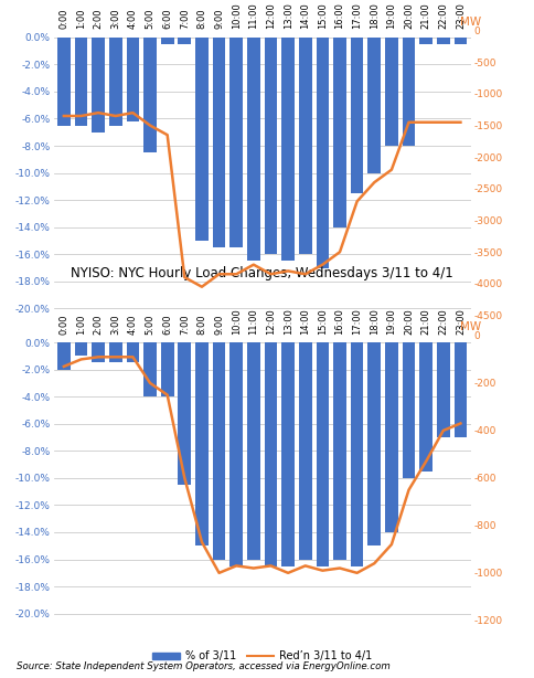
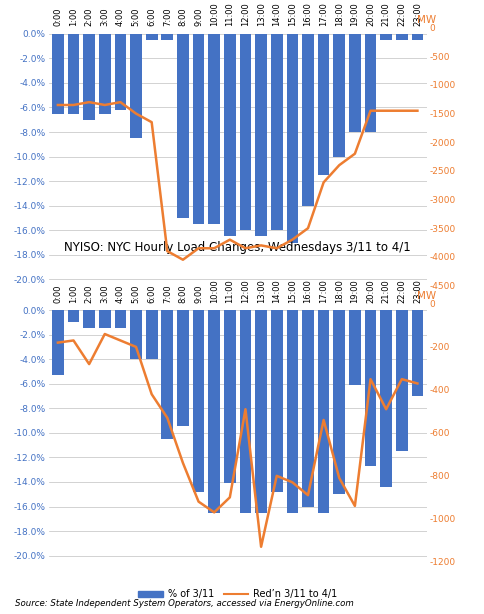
NYISO: NYC Hourly Load Changes, Wednesdays 3/11 to 4/1/% of 3/11/0:00: -2.0% -> -5.3%
NYISO: NYC Hourly Load Changes, Wednesdays 3/11 to 4/1/Red’n 3/11 to 4/1/0:00: -130 -> -180
NYISO: NYC Hourly Load Changes, Wednesdays 3/11 to 4/1/Red’n 3/11 to 4/1/1:00: -100 -> -170
NYISO: NYC Hourly Load Changes, Wednesdays 3/11 to 4/1/Red’n 3/11 to 4/1/2:00: -90 -> -280
NYISO: NYC Hourly Load Changes, Wednesdays 3/11 to 4/1/Red’n 3/11 to 4/1/3:00: -90 -> -140
NYISO: NYC Hourly Load Changes, Wednesdays 3/11 to 4/1/Red’n 3/11 to 4/1/4:00: -90 -> -170
NYISO: NYC Hourly Load Changes, Wednesdays 3/11 to 4/1/Red’n 3/11 to 4/1/6:00: -250 -> -420
NYISO: NYC Hourly Load Changes, Wednesdays 3/11 to 4/1/Red’n 3/11 to 4/1/7:00: -600 -> -530
NYISO: NYC Hourly Load Changes, Wednesdays 3/11 to 4/1/% of 3/11/8:00: -15.0% -> -9.4%
NYISO: NYC Hourly Load Changes, Wednesdays 3/11 to 4/1/Red’n 3/11 to 4/1/8:00: -870 -> -740
NYISO: NYC Hourly Load Changes, Wednesdays 3/11 to 4/1/% of 3/11/9:00: -16.0% -> -14.8%
NYISO: NYC Hourly Load Changes, Wednesdays 3/11 to 4/1/Red’n 3/11 to 4/1/9:00: -1000 -> -920
NYISO: NYC Hourly Load Changes, Wednesdays 3/11 to 4/1/% of 3/11/11:00: -16.0% -> -14.1%
NYISO: NYC Hourly Load Changes, Wednesdays 3/11 to 4/1/Red’n 3/11 to 4/1/11:00: -980 -> -900
NYISO: NYC Hourly Load Changes, Wednesdays 3/11 to 4/1/Red’n 3/11 to 4/1/12:00: -970 -> -490
NYISO: NYC Hourly Load Changes, Wednesdays 3/11 to 4/1/Red’n 3/11 to 4/1/13:00: -1000 -> -1130
NYISO: NYC Hourly Load Changes, Wednesdays 3/11 to 4/1/% of 3/11/14:00: -16.0% -> -14.8%
NYISO: NYC Hourly Load Changes, Wednesdays 3/11 to 4/1/Red’n 3/11 to 4/1/14:00: -970 -> -800
NYISO: NYC Hourly Load Changes, Wednesdays 3/11 to 4/1/Red’n 3/11 to 4/1/15:00: -990 -> -830
NYISO: NYC Hourly Load Changes, Wednesdays 3/11 to 4/1/Red’n 3/11 to 4/1/16:00: -980 -> -890
NYISO: NYC Hourly Load Changes, Wednesdays 3/11 to 4/1/Red’n 3/11 to 4/1/17:00: -1000 -> -540
NYISO: NYC Hourly Load Changes, Wednesdays 3/11 to 4/1/Red’n 3/11 to 4/1/18:00: -960 -> -810
NYISO: NYC Hourly Load Changes, Wednesdays 3/11 to 4/1/% of 3/11/19:00: -14.0% -> -6.1%
NYISO: NYC Hourly Load Changes, Wednesdays 3/11 to 4/1/Red’n 3/11 to 4/1/19:00: -880 -> -940
NYISO: NYC Hourly Load Changes, Wednesdays 3/11 to 4/1/% of 3/11/20:00: -10.0% -> -12.7%
NYISO: NYC Hourly Load Changes, Wednesdays 3/11 to 4/1/Red’n 3/11 to 4/1/20:00: -650 -> -350
NYISO: NYC Hourly Load Changes, Wednesdays 3/11 to 4/1/% of 3/11/21:00: -9.5% -> -14.4%
NYISO: NYC Hourly Load Changes, Wednesdays 3/11 to 4/1/Red’n 3/11 to 4/1/21:00: -530 -> -490
NYISO: NYC Hourly Load Changes, Wednesdays 3/11 to 4/1/% of 3/11/22:00: -7.0% -> -11.5%
NYISO: NYC Hourly Load Changes, Wednesdays 3/11 to 4/1/Red’n 3/11 to 4/1/22:00: -400 -> -350
